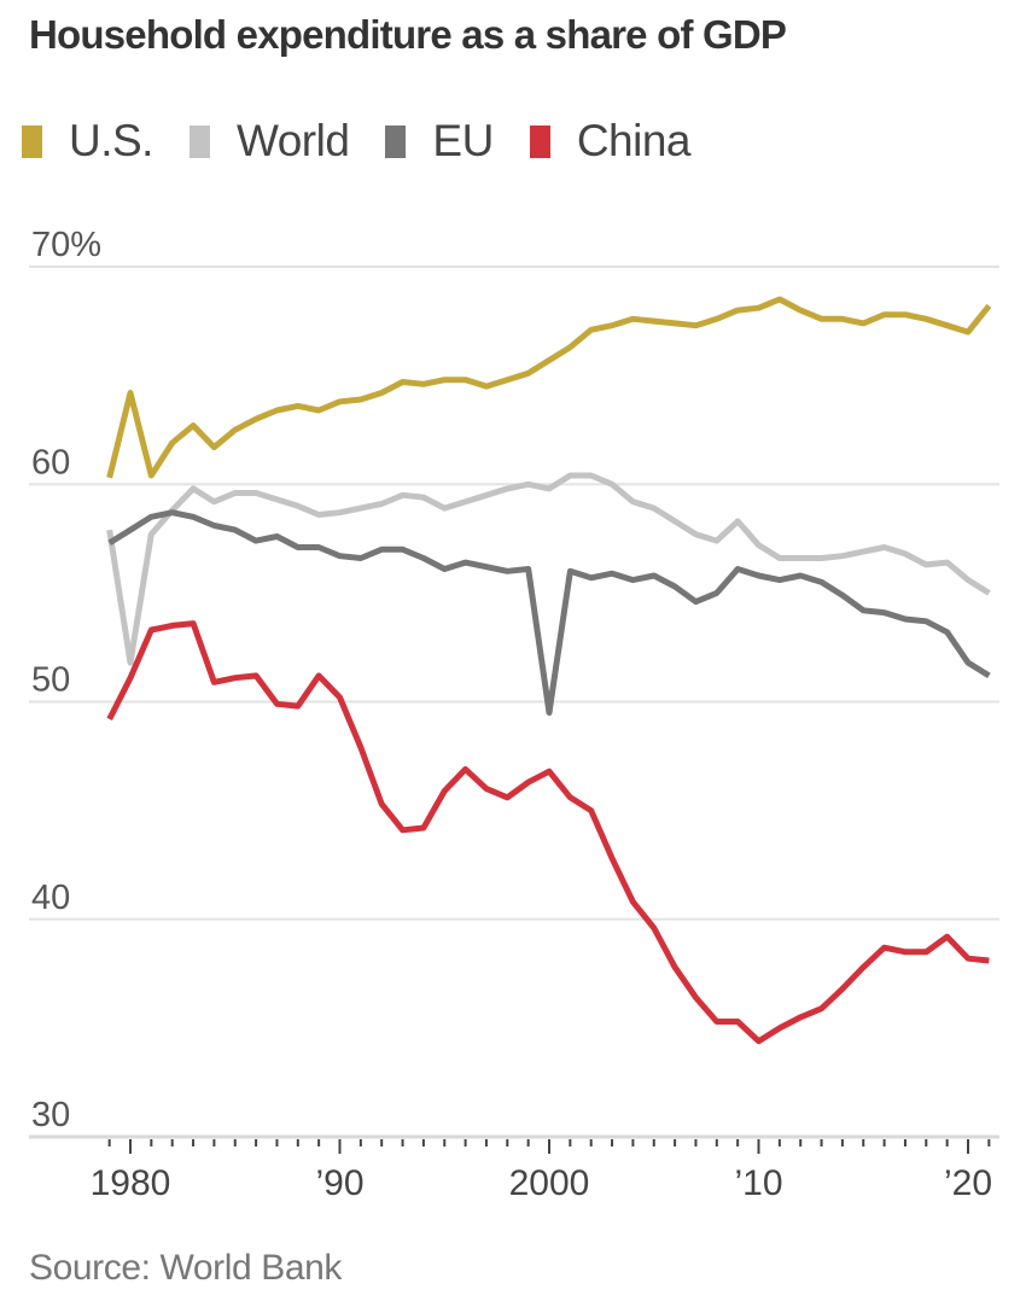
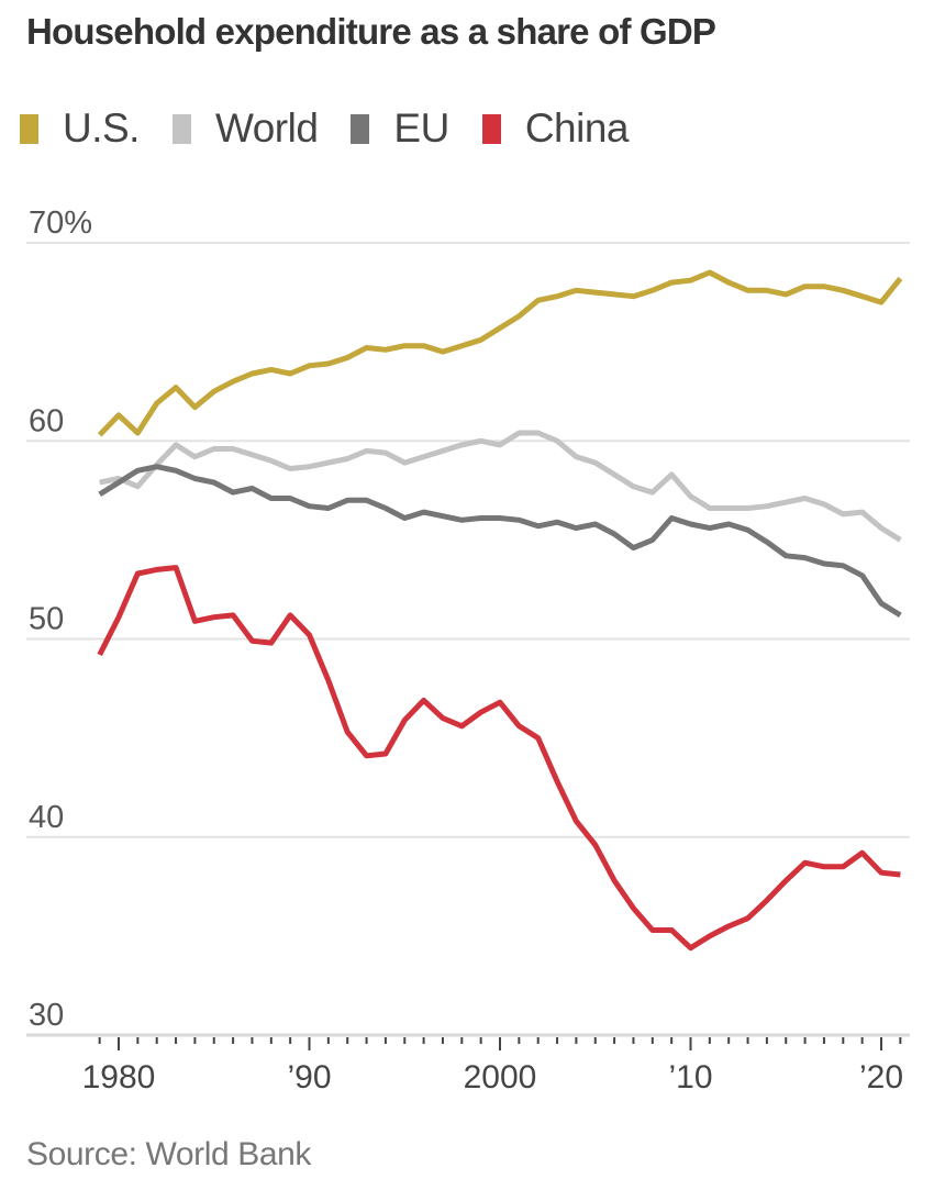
U.S./1980: 64.2% -> 61.3%
World/1980: 51.8% -> 58.1%
EU/2000: 49.5% -> 56.1%
